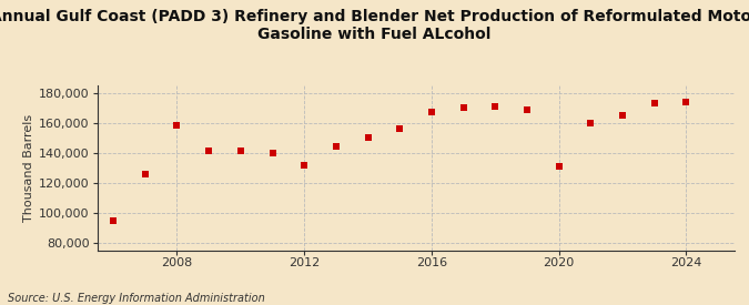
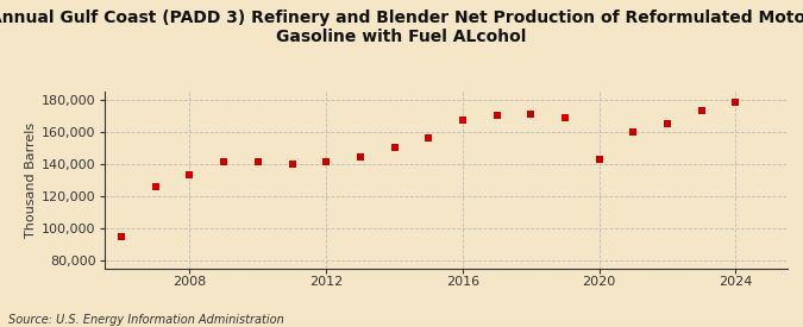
2008: 158,000 -> 133,000
2012: 132,000 -> 141,000
2020: 131,000 -> 143,000
2024: 174,000 -> 178,000
